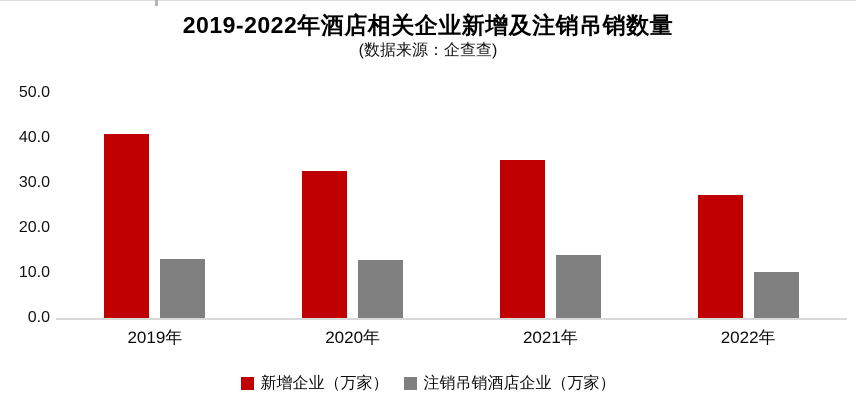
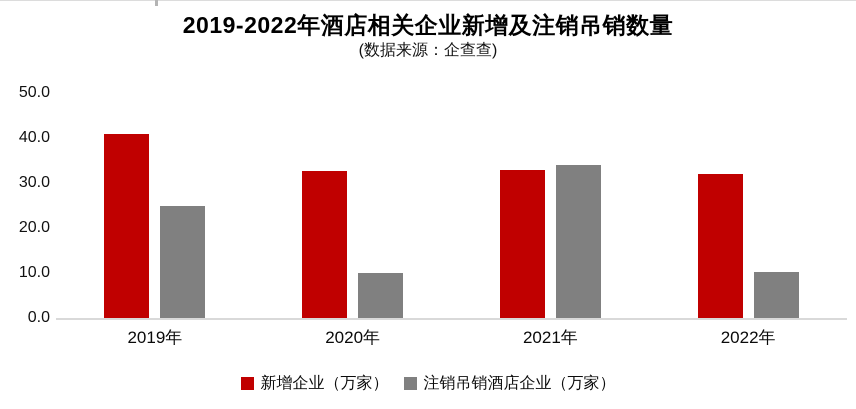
注销吊销酒店企业（万家）/2019年: 13 -> 25
注销吊销酒店企业（万家）/2020年: 13 -> 10
新增企业（万家）/2021年: 35 -> 33
注销吊销酒店企业（万家）/2021年: 14 -> 34
新增企业（万家）/2022年: 27 -> 32
